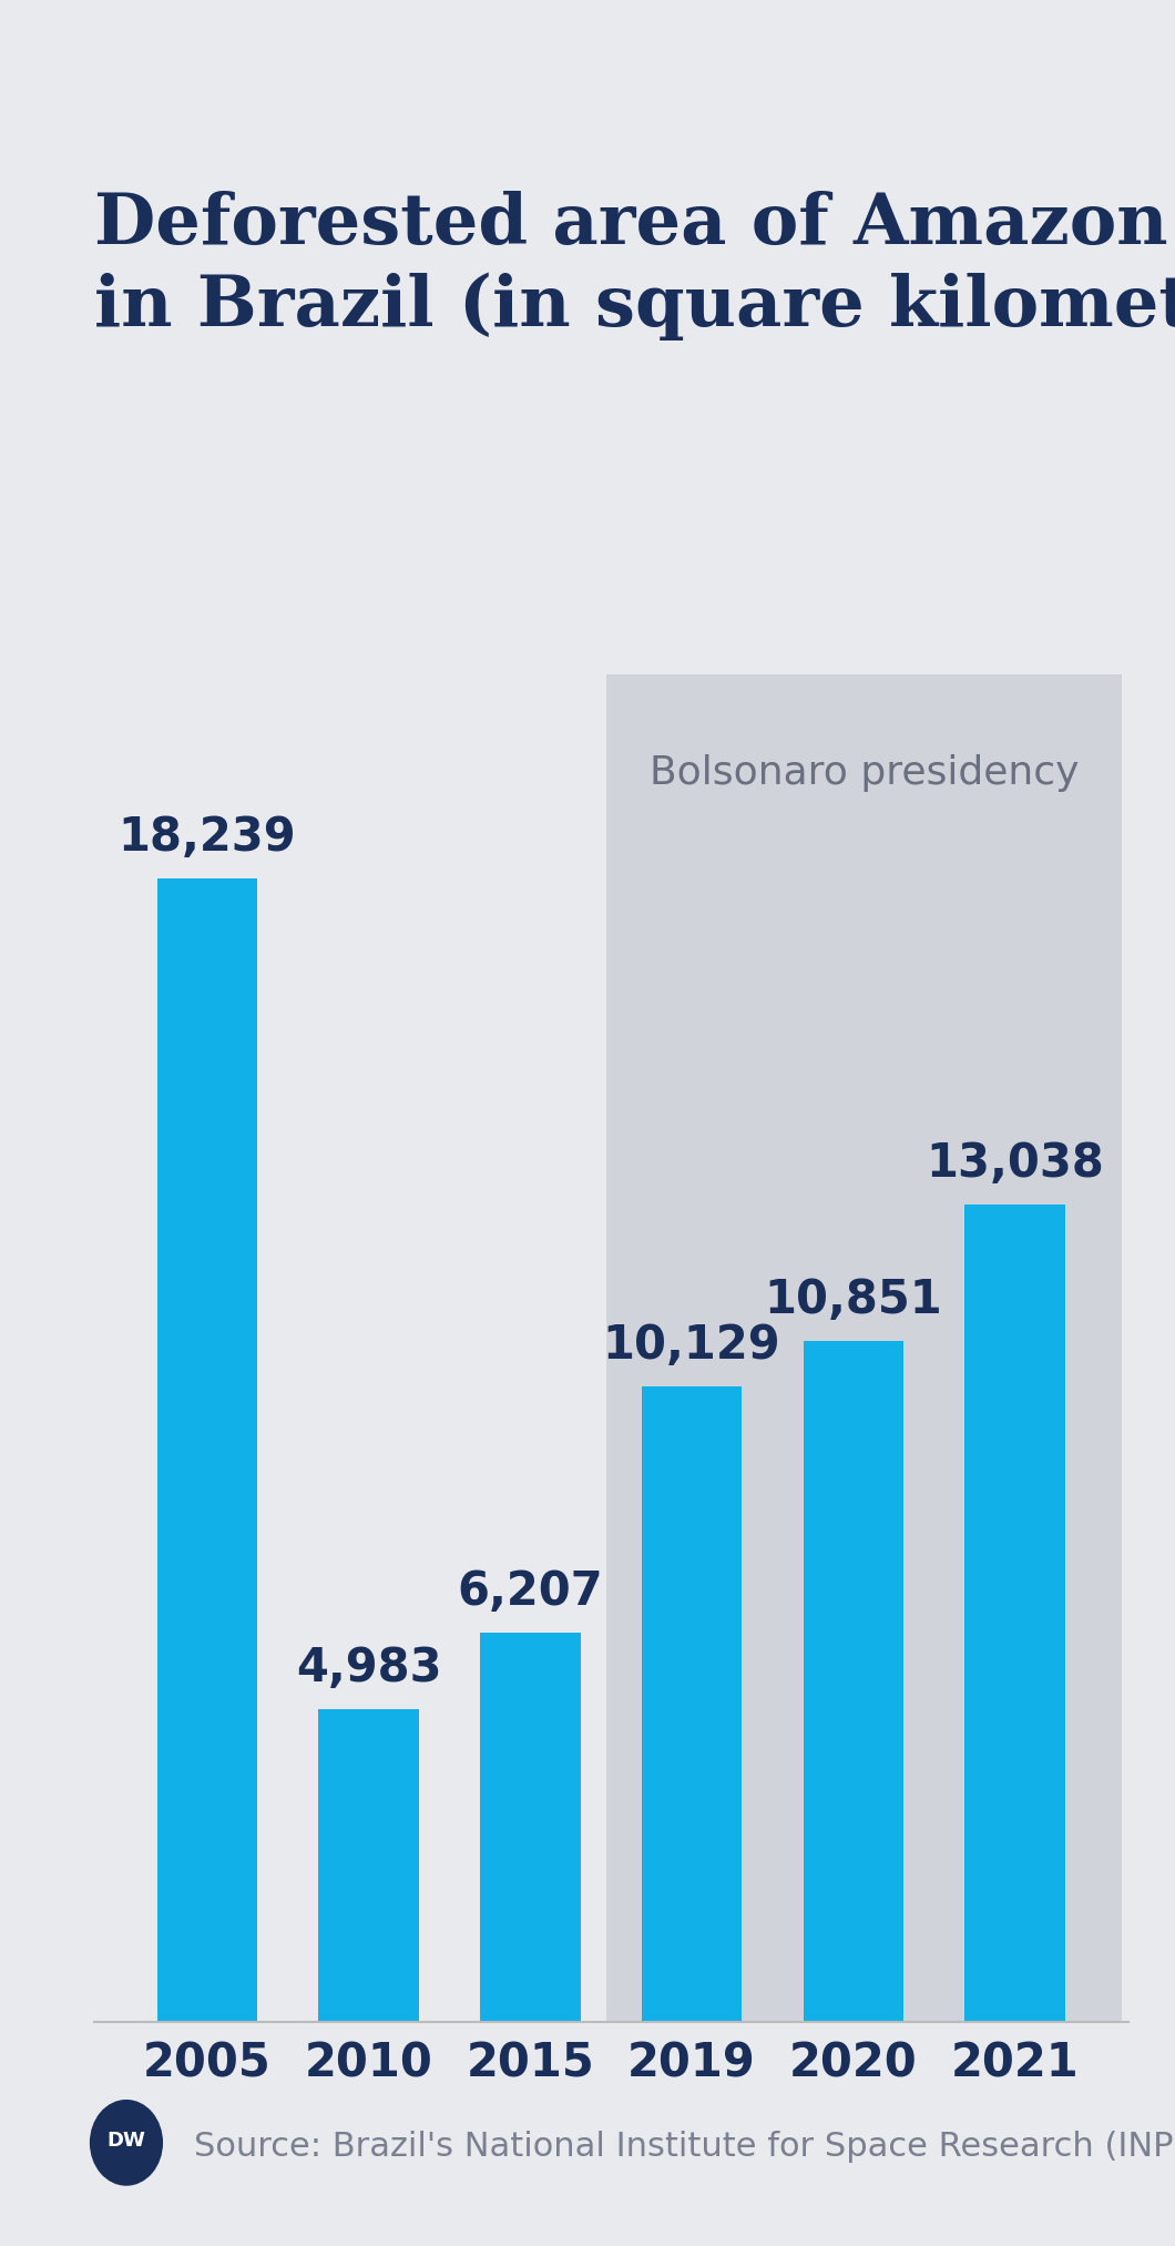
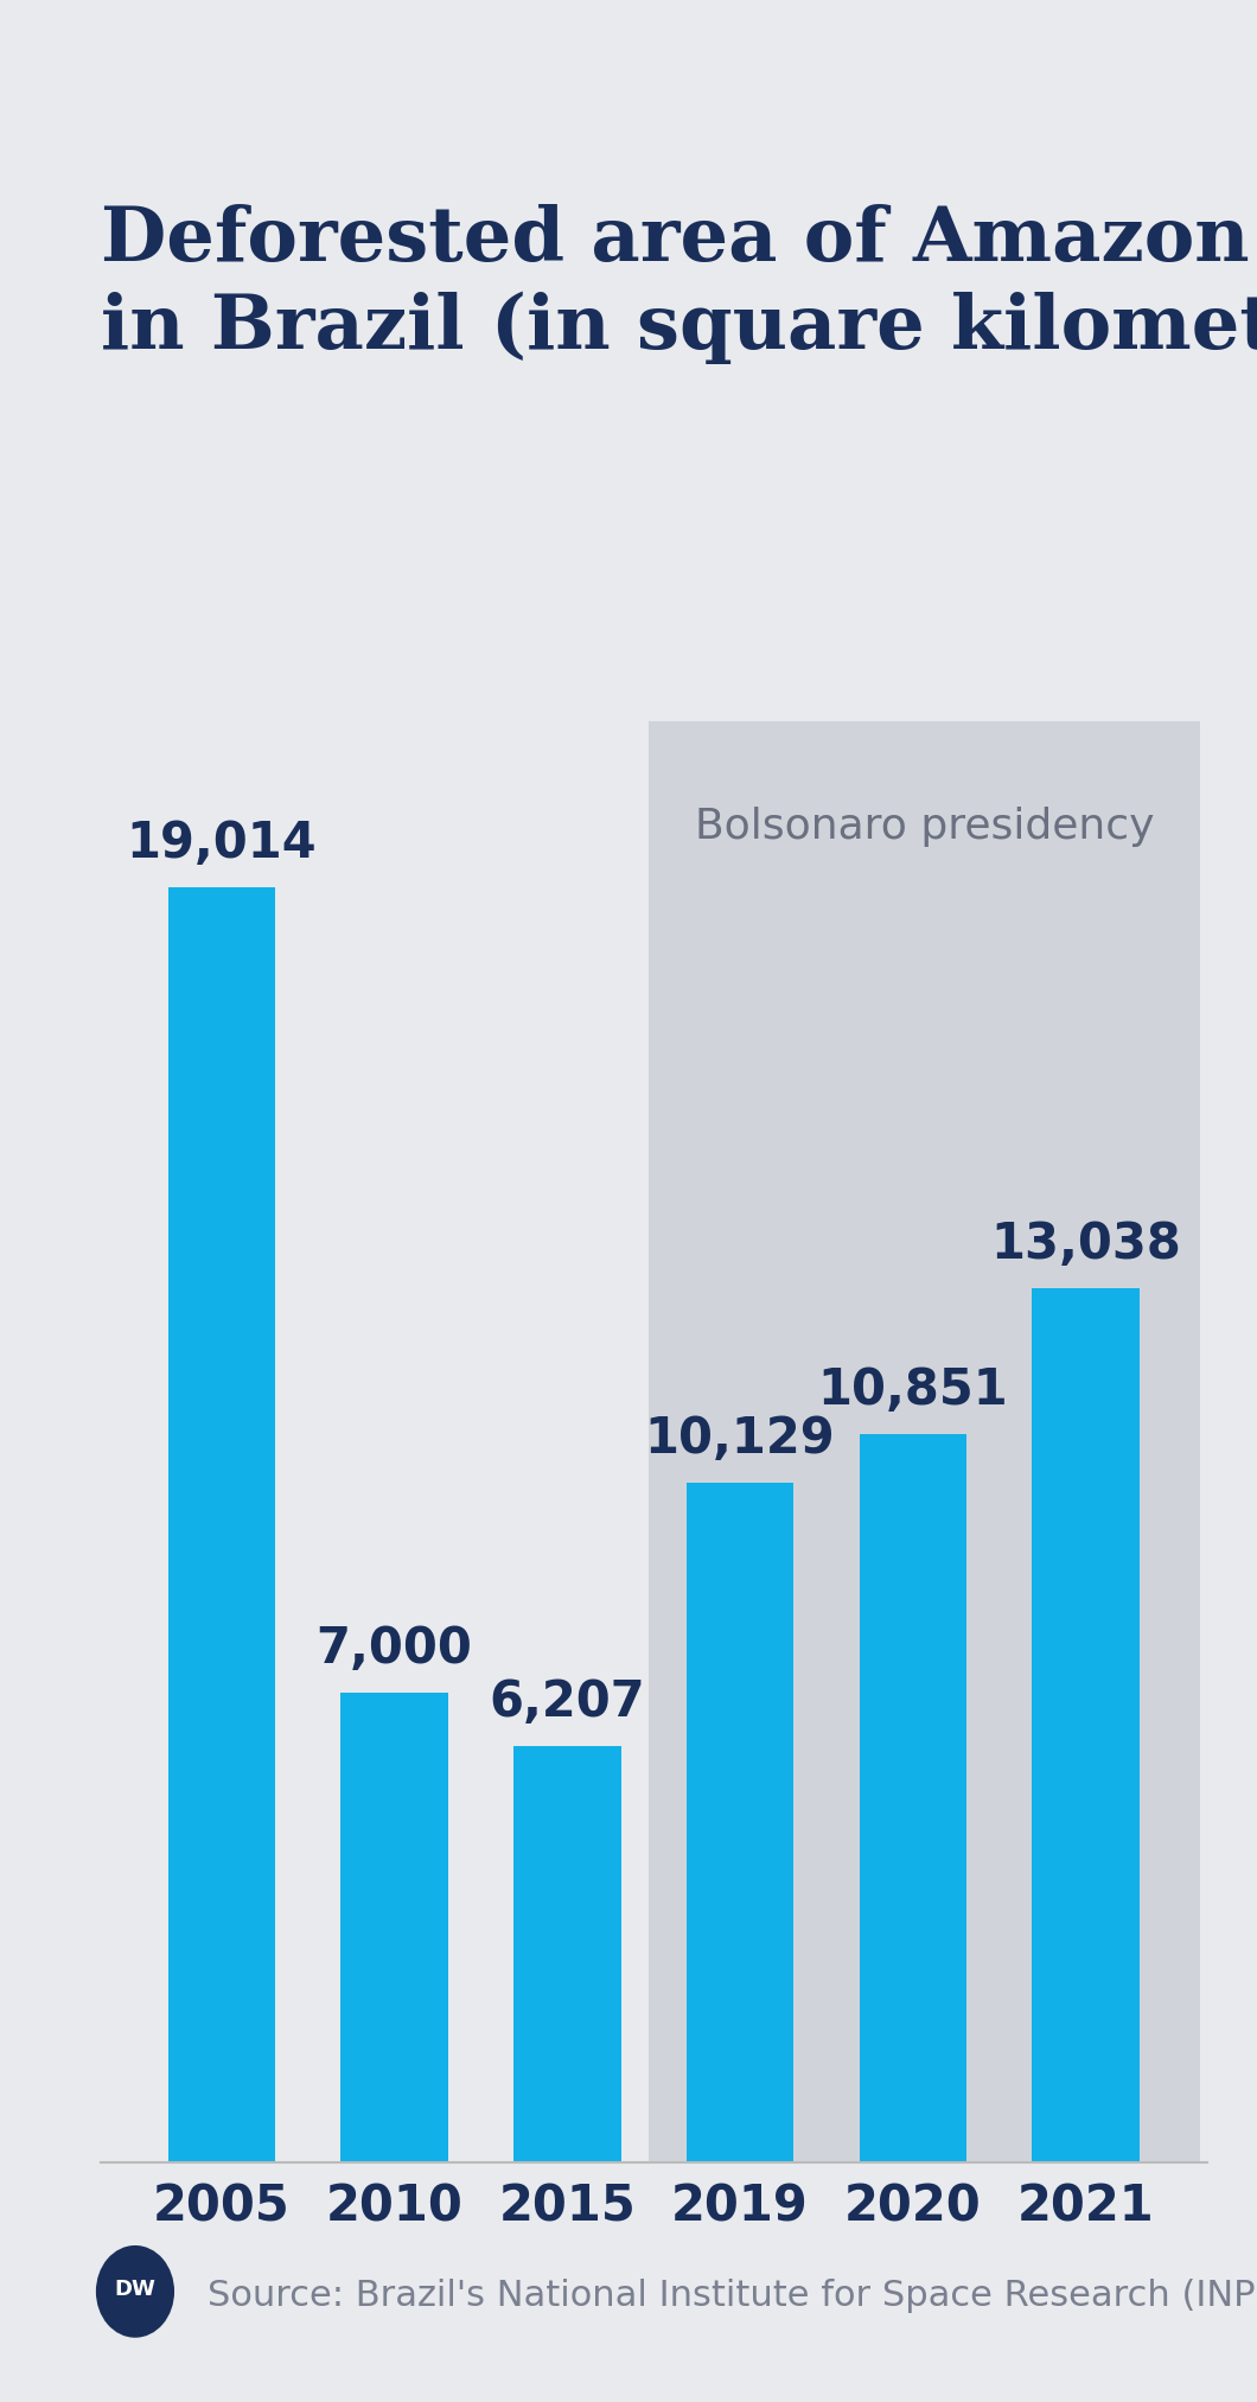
2005: 18,239 -> 19,014
2010: 4,983 -> 7,000
